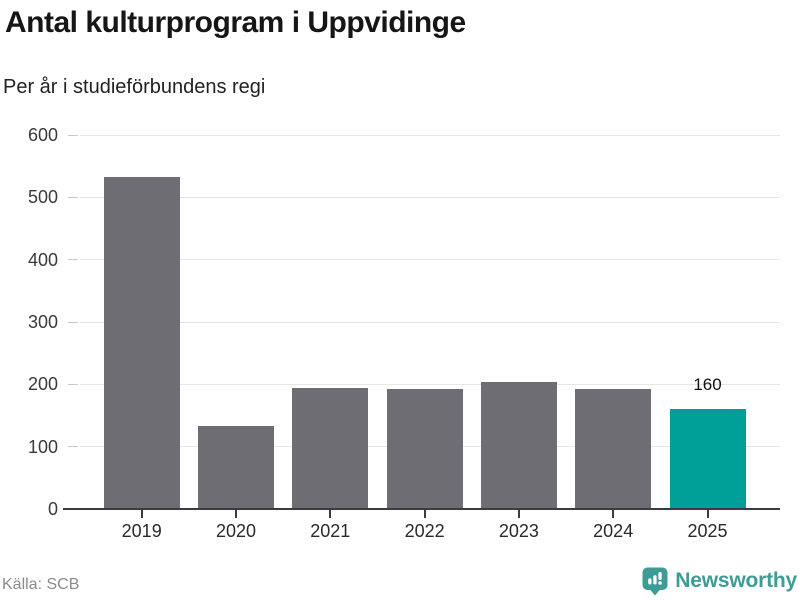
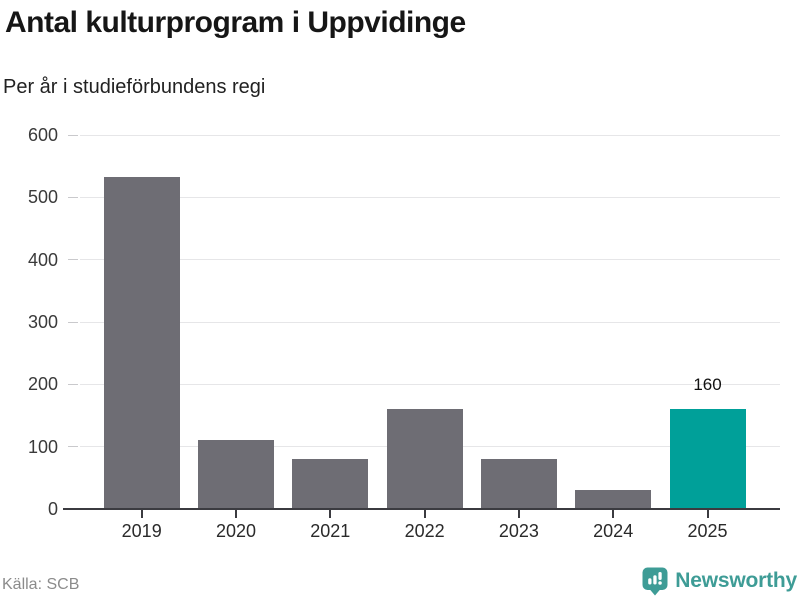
2020: 130 -> 110
2021: 190 -> 80
2022: 190 -> 160
2023: 200 -> 80
2024: 190 -> 30
